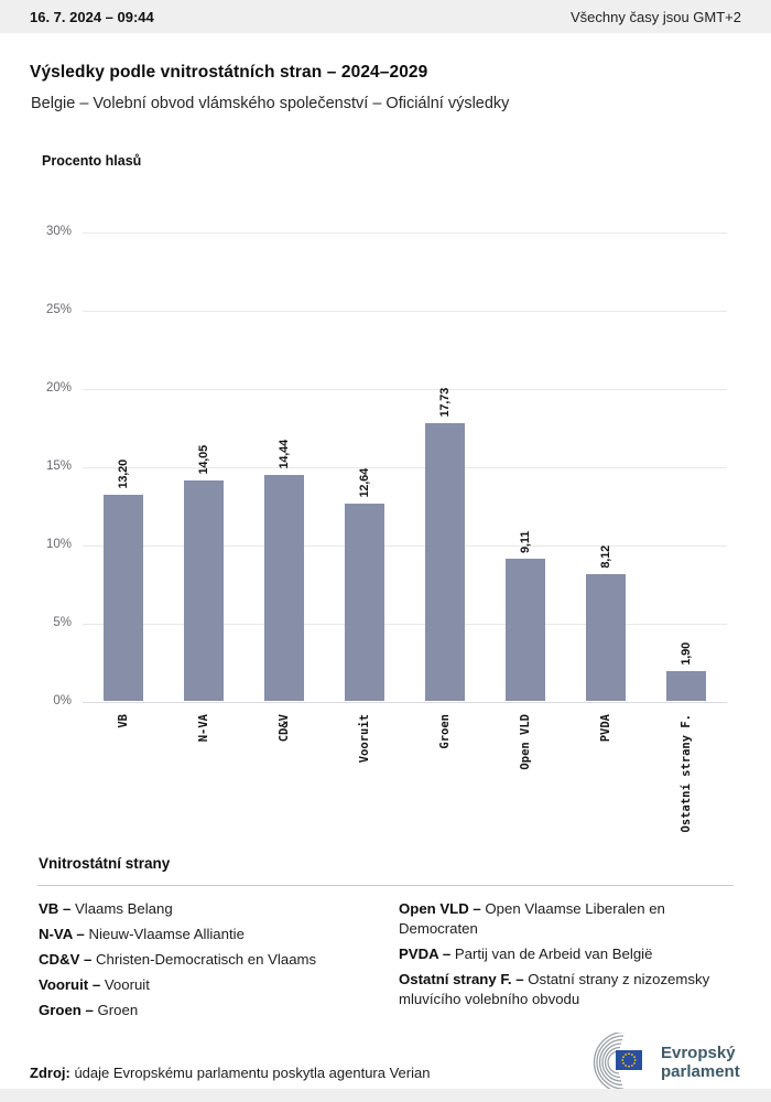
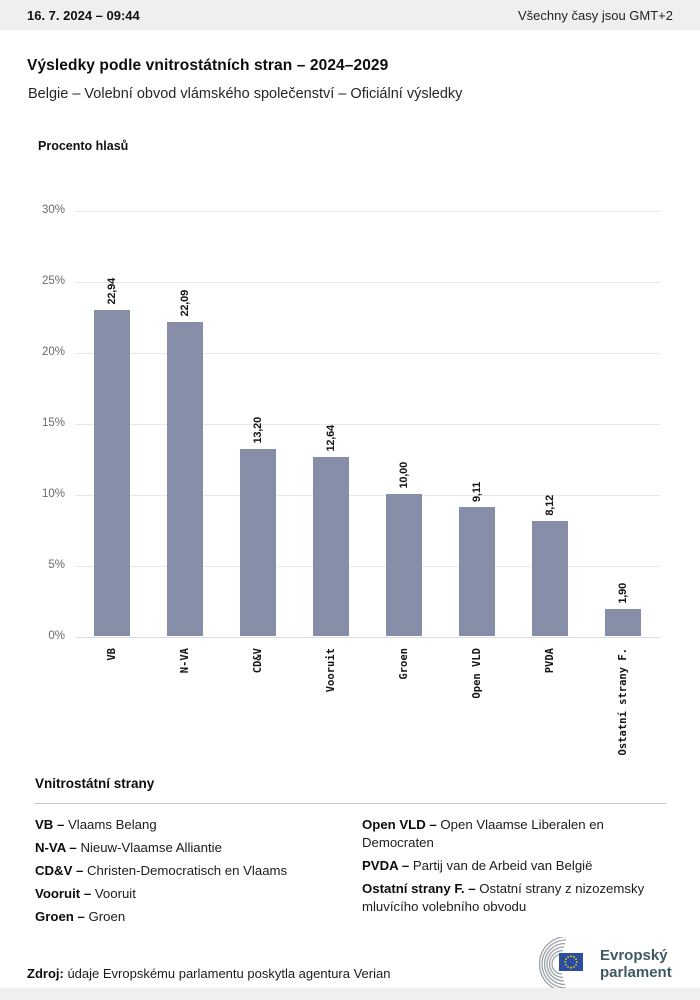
VB: 13,20 -> 22,94
N-VA: 14,05 -> 22,09
CD&V: 14,44 -> 13,20
Groen: 17,73 -> 10,00
